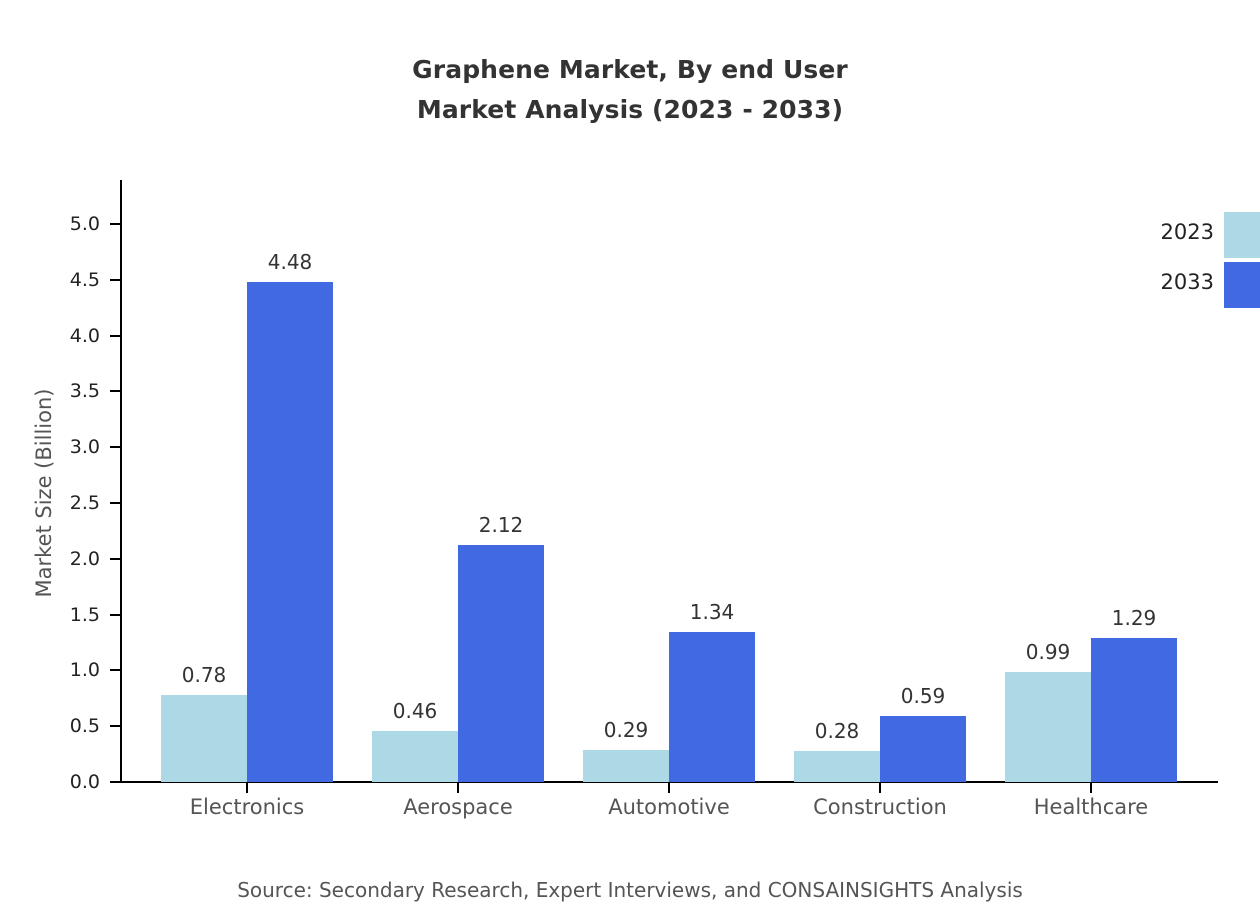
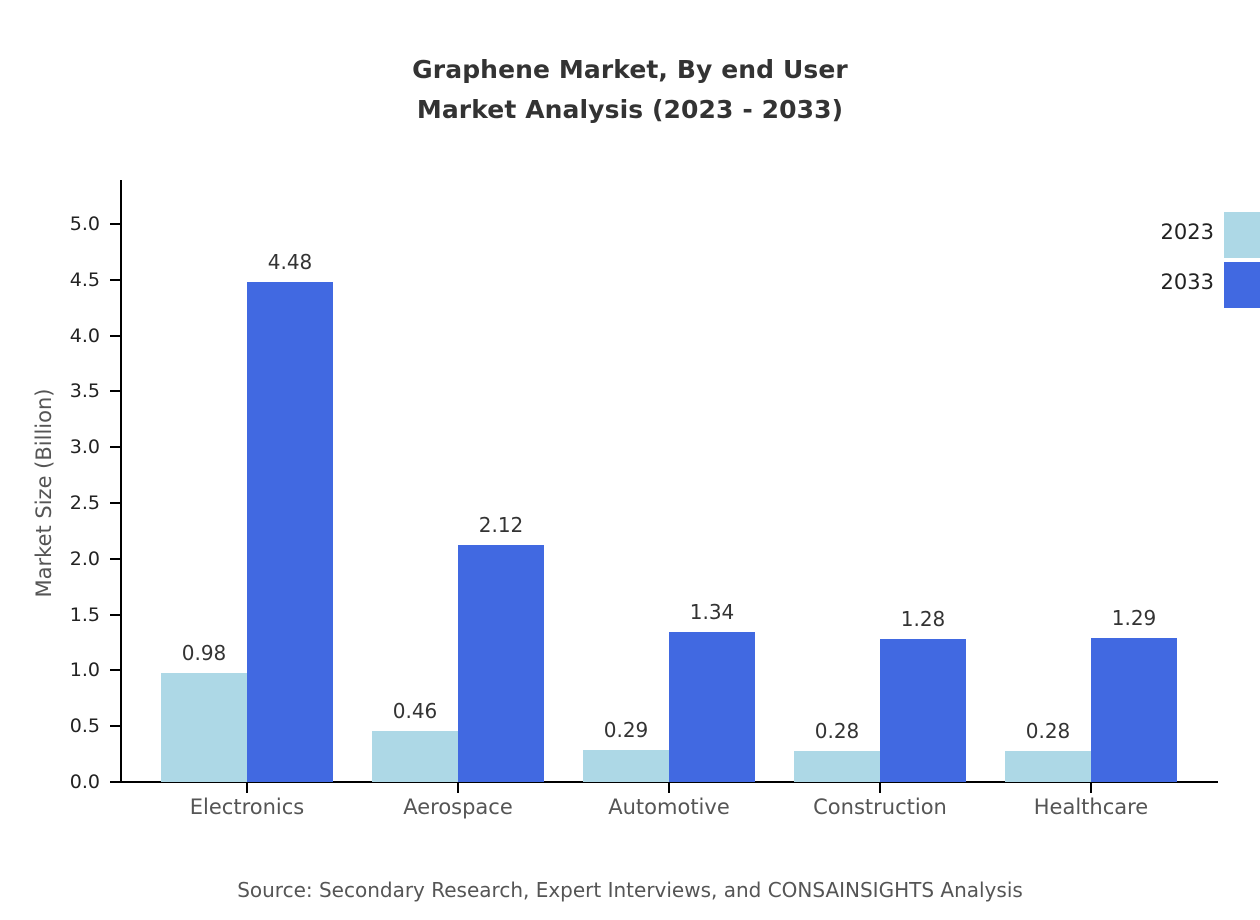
2023/Electronics: 0.78 -> 0.98
2033/Construction: 0.59 -> 1.28
2023/Healthcare: 0.99 -> 0.28
